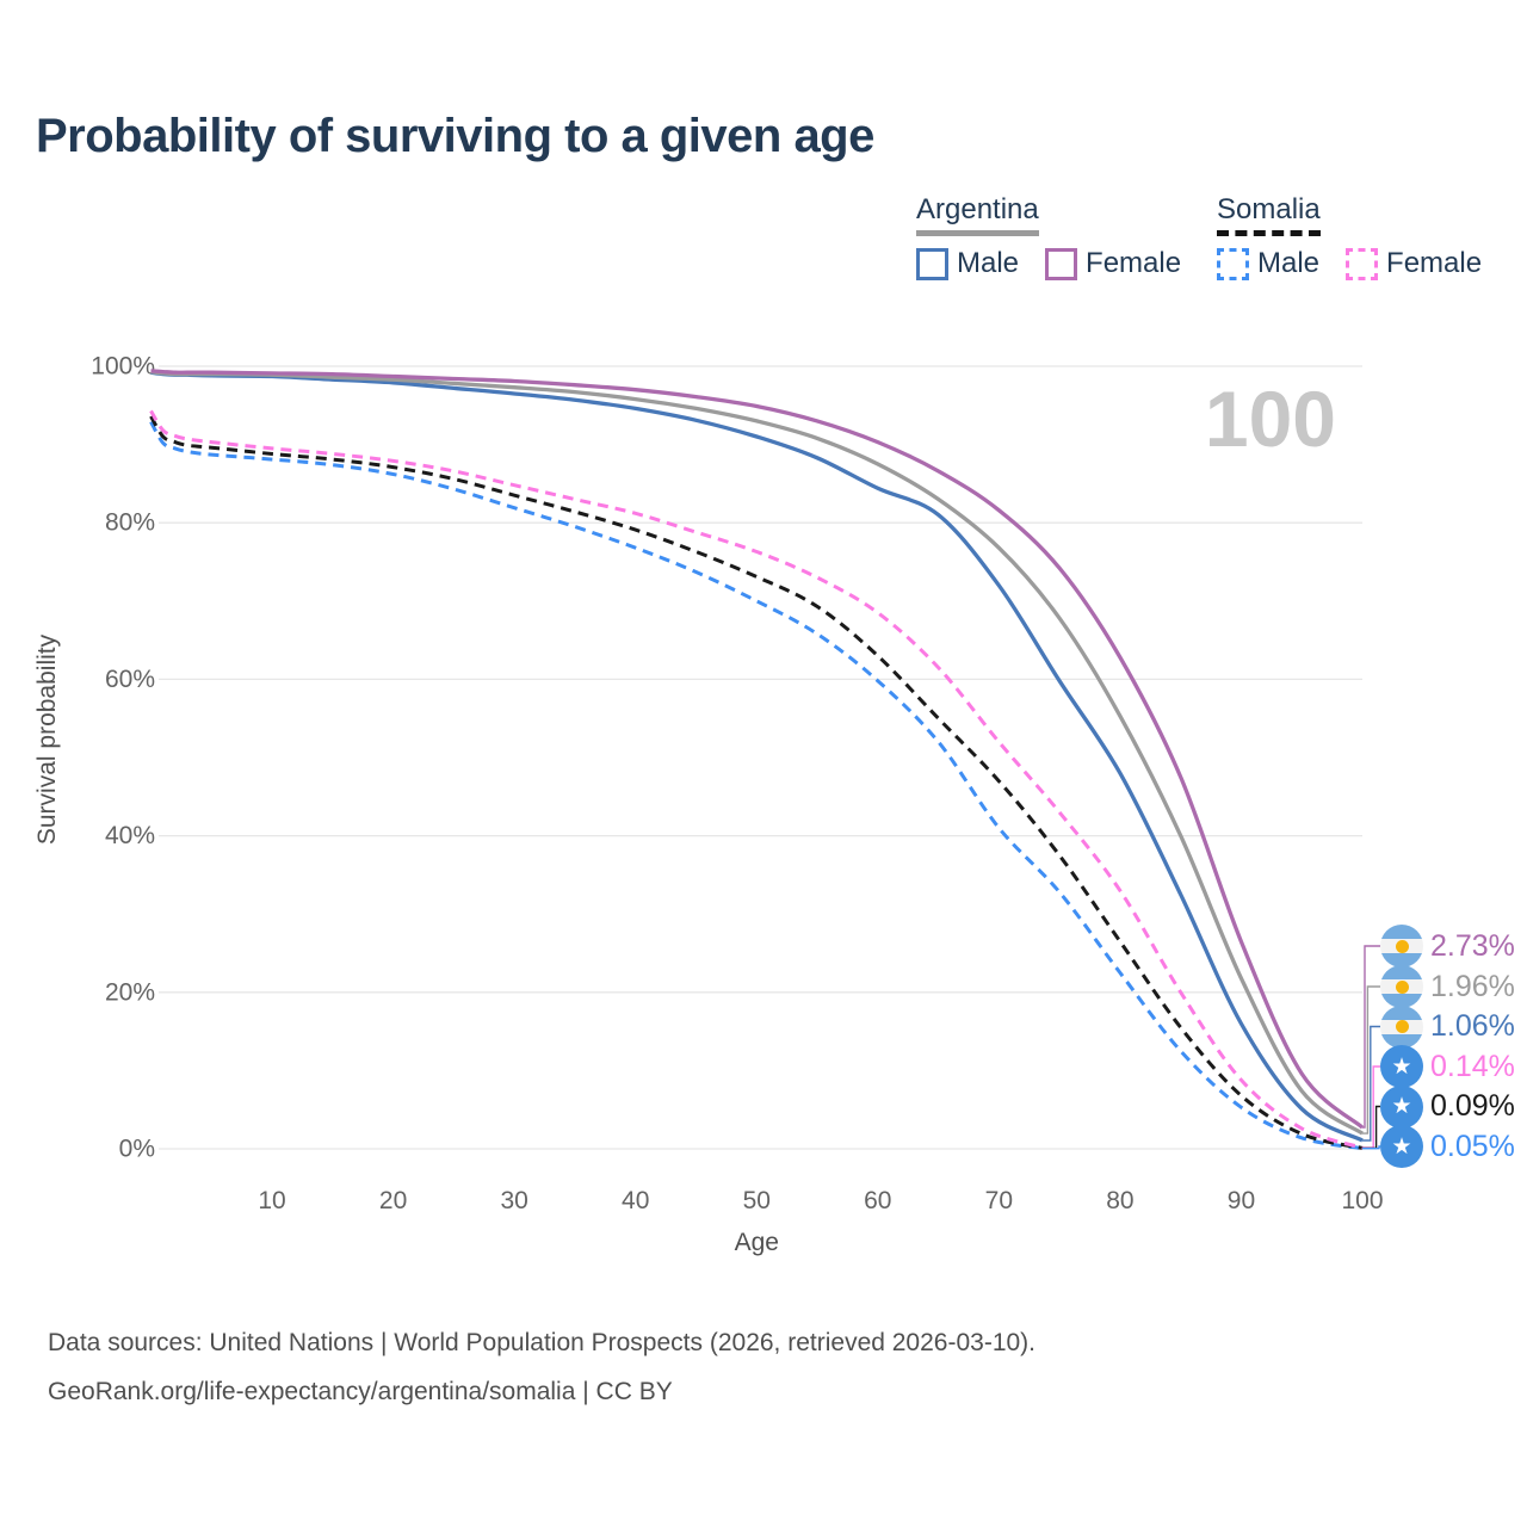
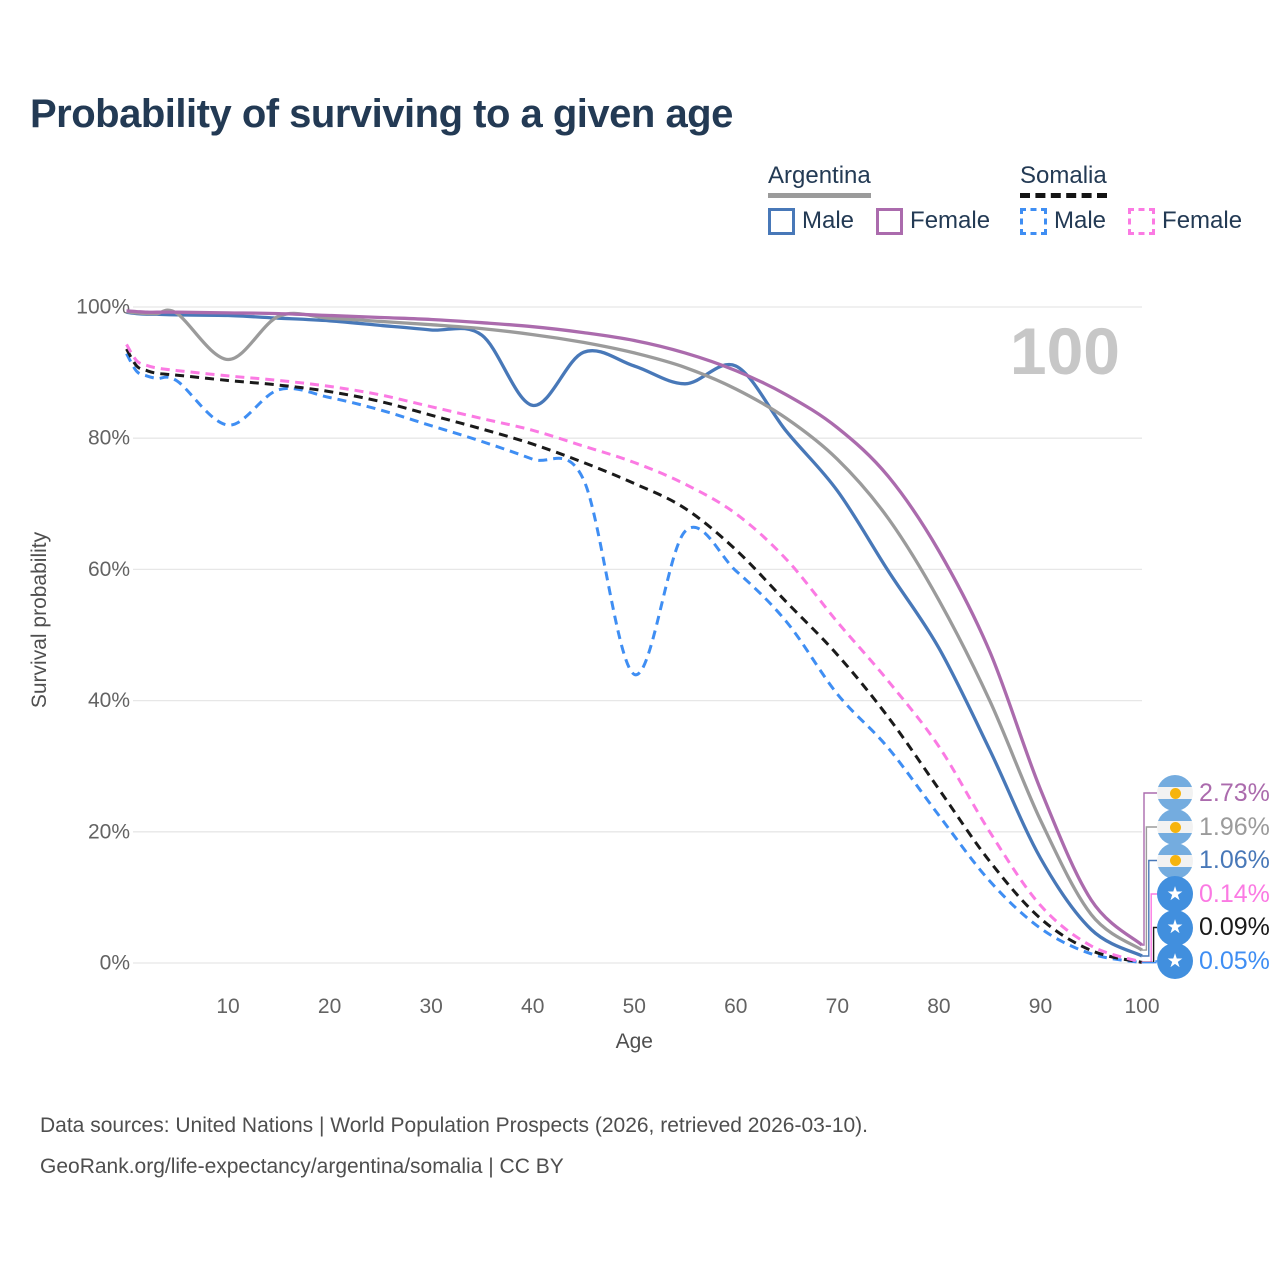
Argentina/10: 99% -> 92%
Somalia Male/10: 88% -> 82%
Argentina Male/40: 95% -> 85%
Somalia Male/50: 70% -> 44%
Argentina Male/60: 84% -> 91%
